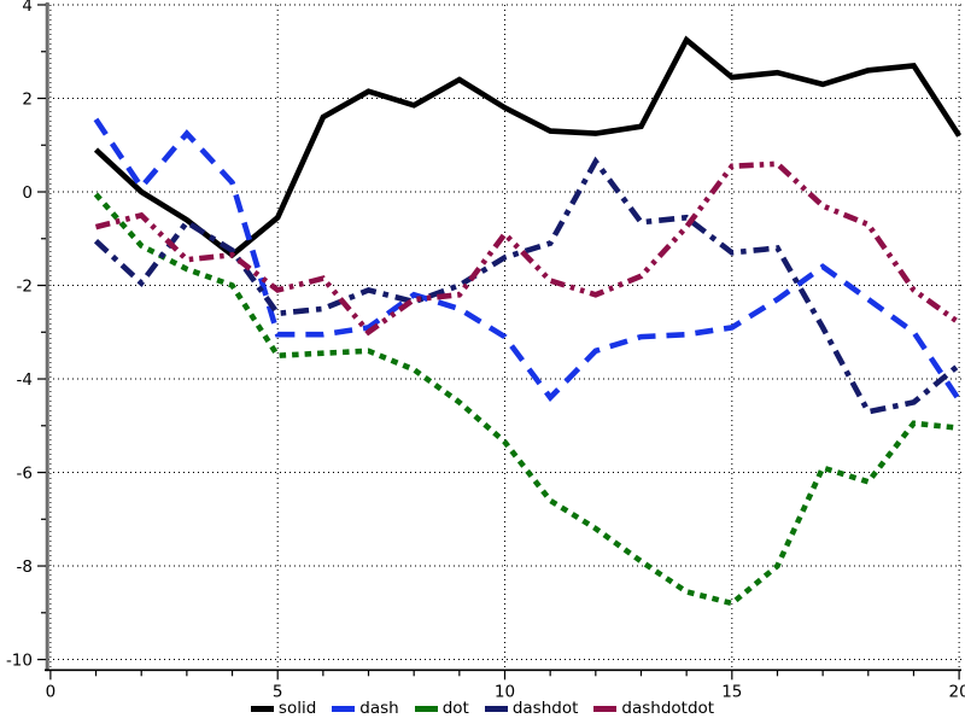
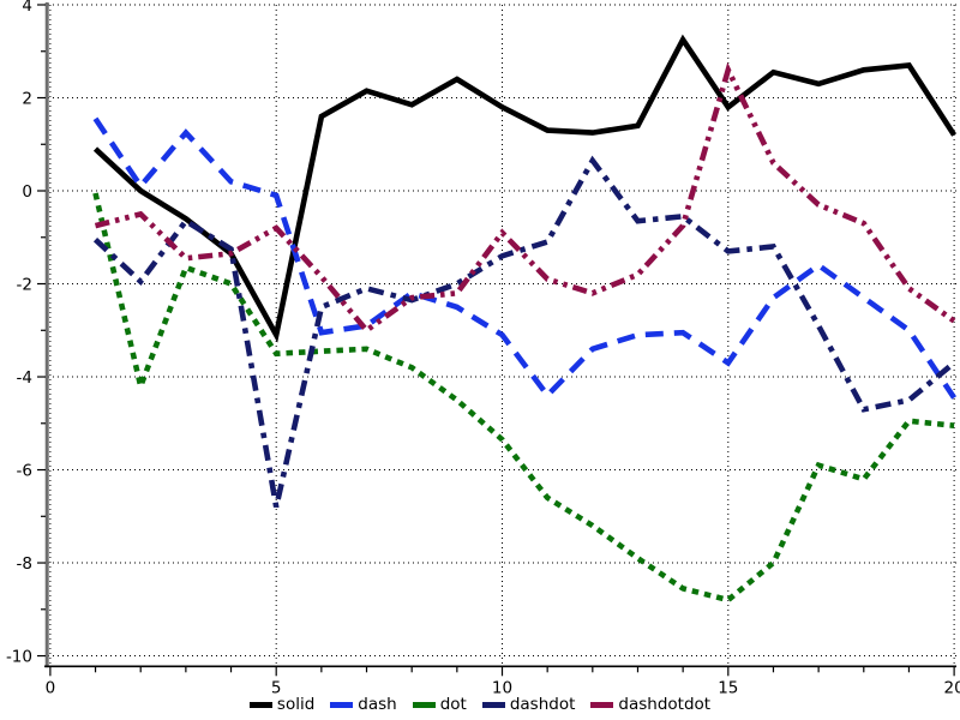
dot/2: -1.1 -> -4.2
solid/5: -0.6 -> -3.1
dash/5: -3.0 -> -0.1
dashdot/5: -2.6 -> -6.8
dashdotdot/5: -2.1 -> -0.8
solid/15: 2.5 -> 1.8
dash/15: -2.9 -> -3.7
dashdotdot/15: 0.6 -> 2.6
